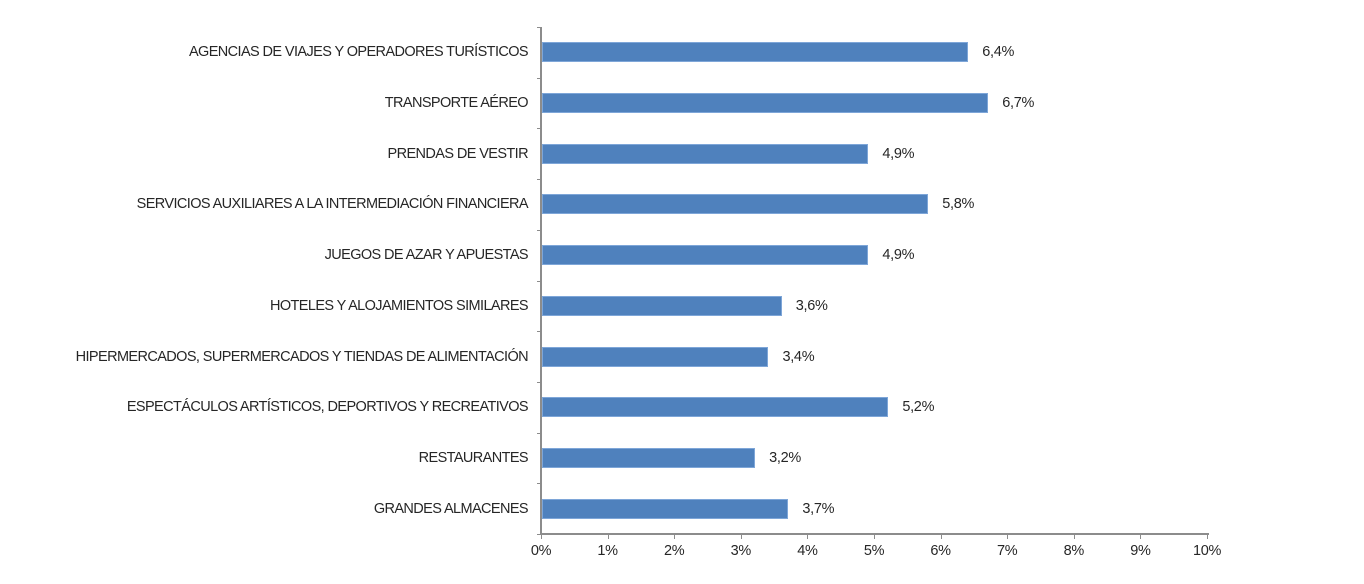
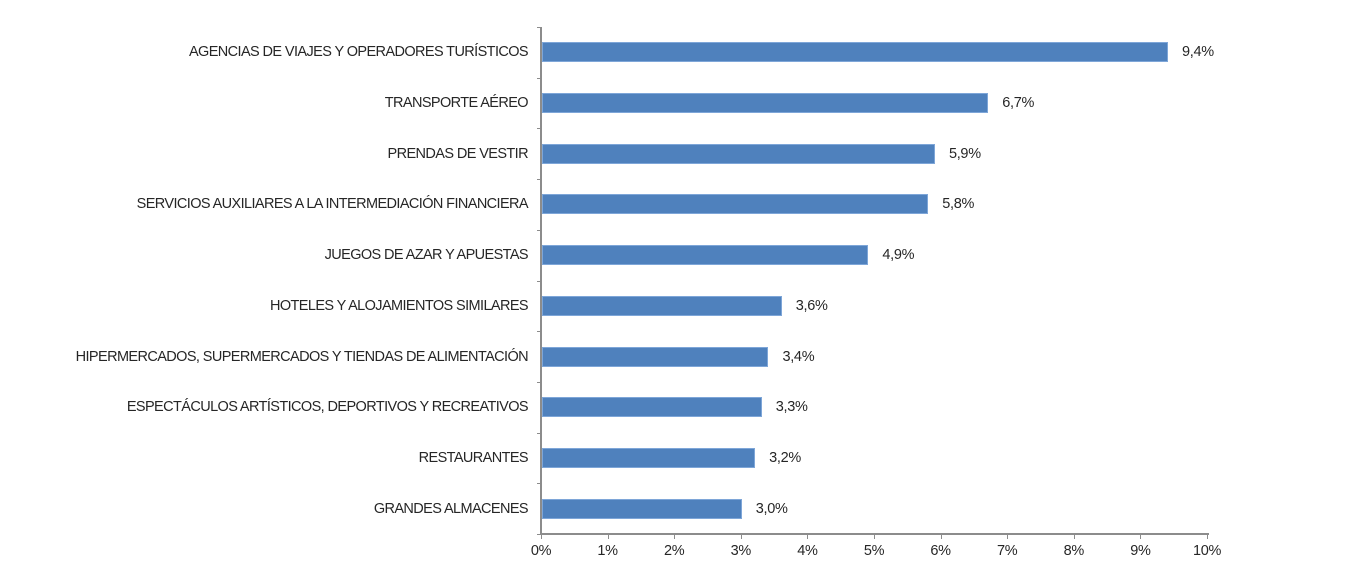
AGENCIAS DE VIAJES Y OPERADORES TURÍSTICOS: 6,4% -> 9,4%
PRENDAS DE VESTIR: 4,9% -> 5,9%
ESPECTÁCULOS ARTÍSTICOS, DEPORTIVOS Y RECREATIVOS: 5,2% -> 3,3%
GRANDES ALMACENES: 3,7% -> 3,0%
